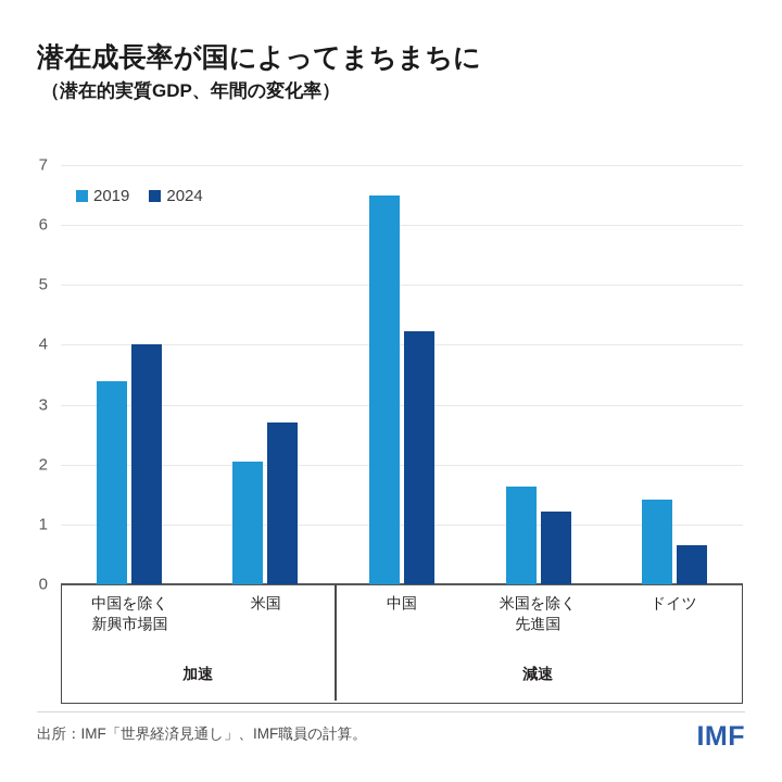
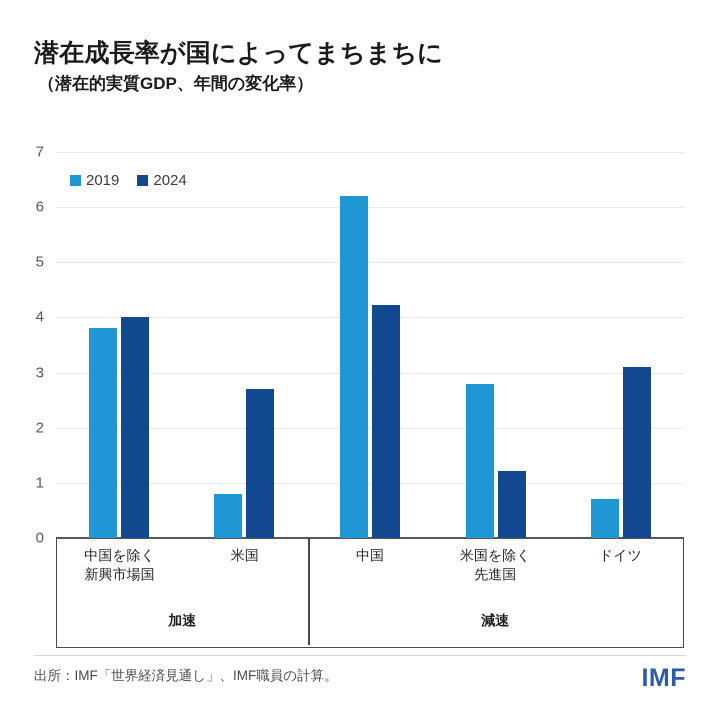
2019/中国を除く 新興市場国: 3.4 -> 3.8
2019/米国: 2.0 -> 0.8
2019/中国: 6.5 -> 6.2
2019/米国を除く 先進国: 1.6 -> 2.8
2019/ドイツ: 1.4 -> 0.7
2024/ドイツ: 0.7 -> 3.1
